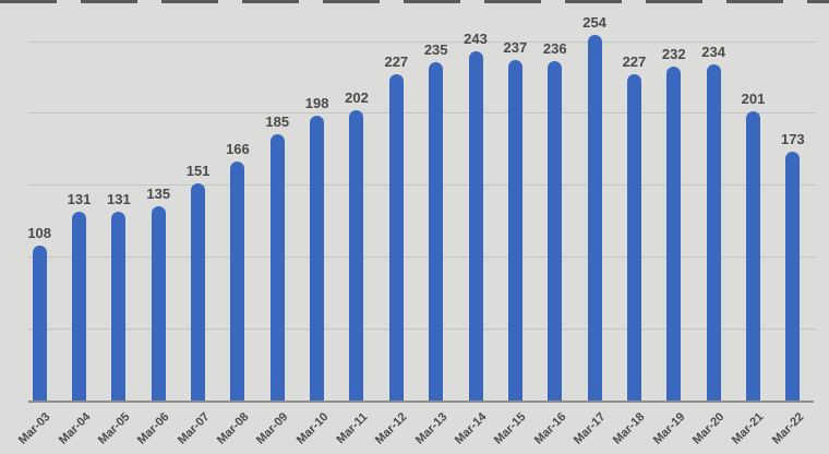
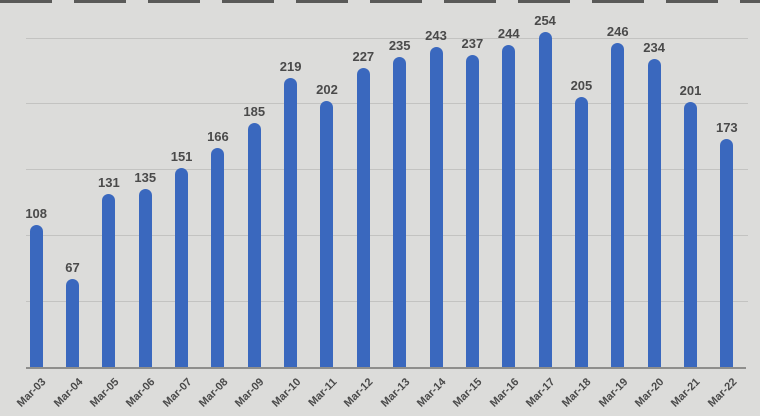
Mar-04: 131 -> 67
Mar-10: 198 -> 219
Mar-16: 236 -> 244
Mar-18: 227 -> 205
Mar-19: 232 -> 246
